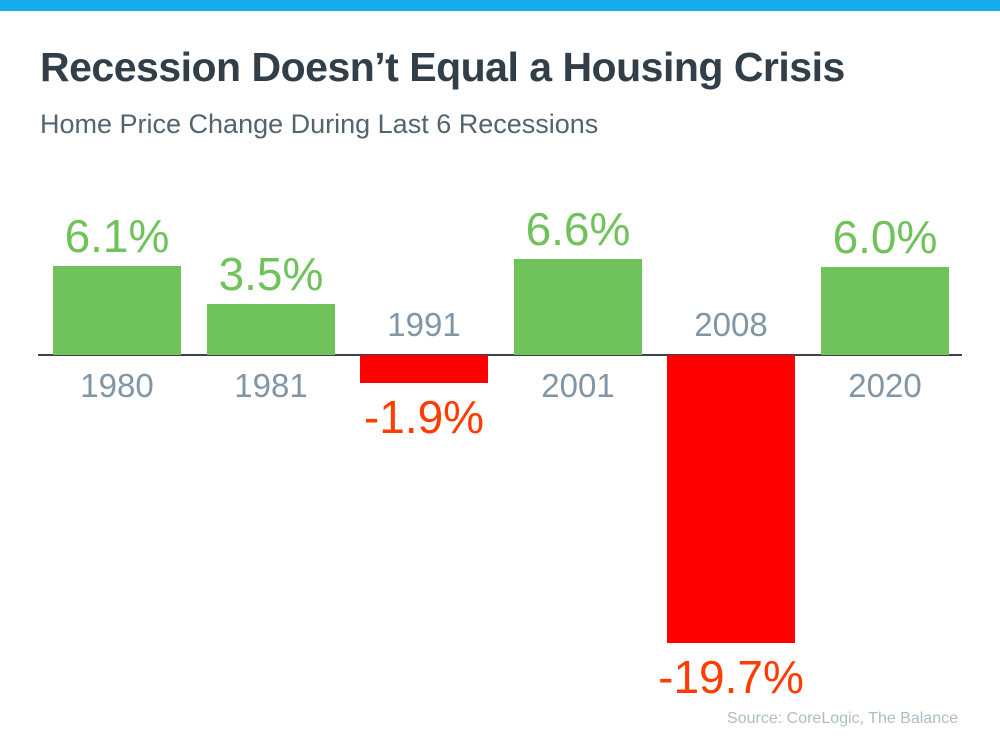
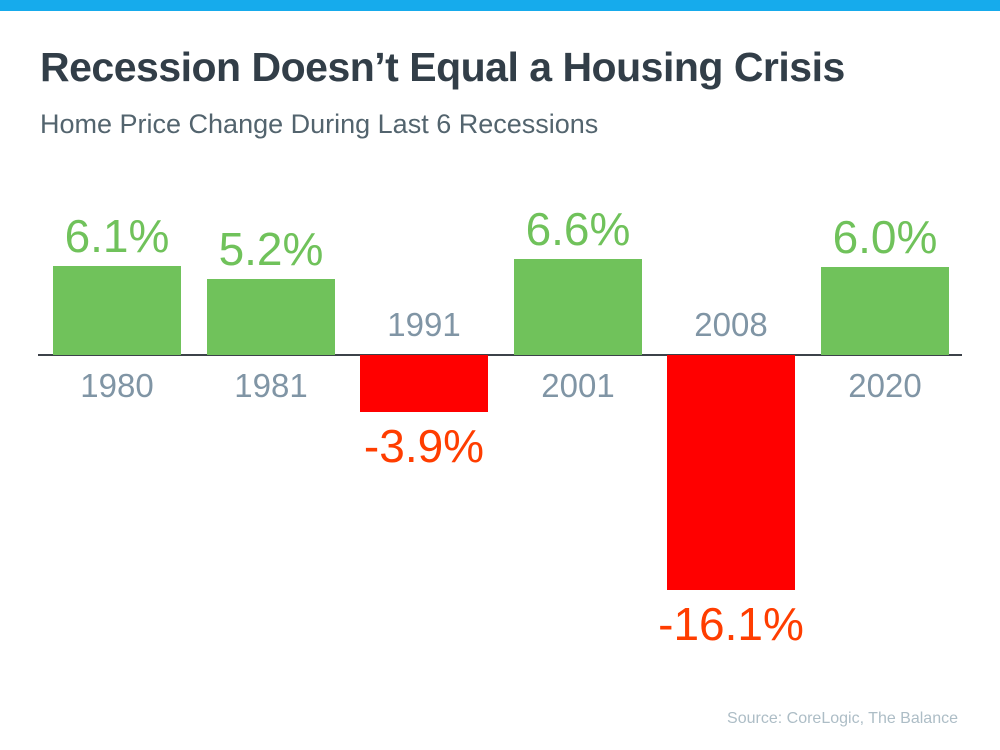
1981: 3.5% -> 5.2%
1991: -1.9% -> -3.9%
2008: -19.7% -> -16.1%
